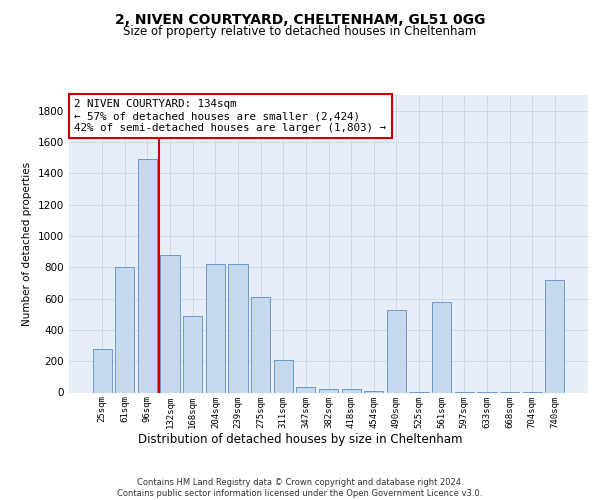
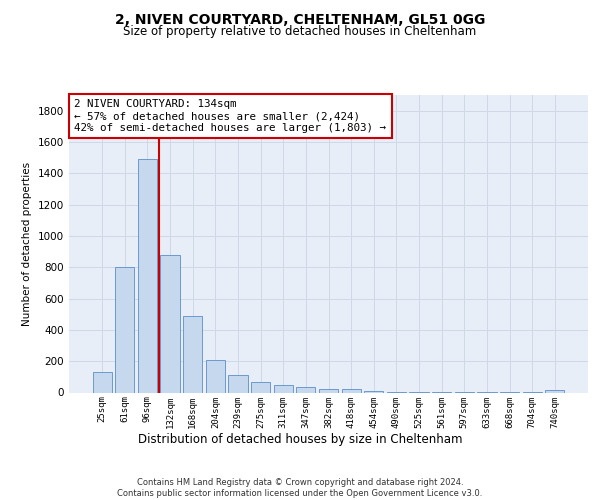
25sqm: 280 -> 130
204sqm: 820 -> 200
239sqm: 820 -> 110
275sqm: 610 -> 60
311sqm: 210 -> 40
490sqm: 530 -> 0
561sqm: 580 -> 0
740sqm: 720 -> 20
